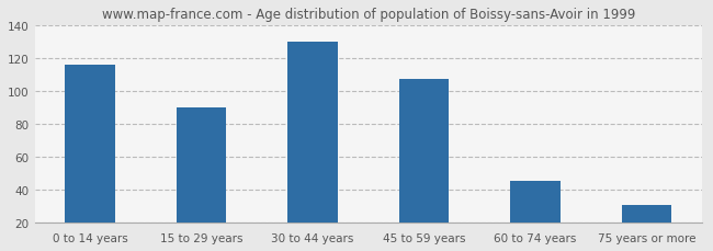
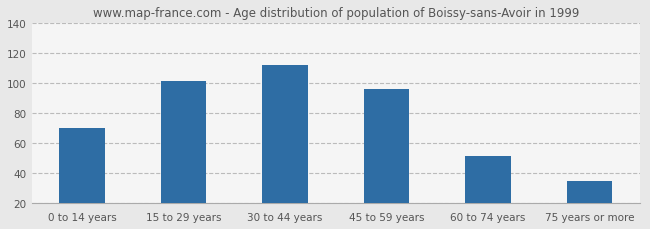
0 to 14 years: 116 -> 70
15 to 29 years: 90 -> 101
30 to 44 years: 130 -> 112
45 to 59 years: 107 -> 96
60 to 74 years: 45 -> 51
75 years or more: 31 -> 35
